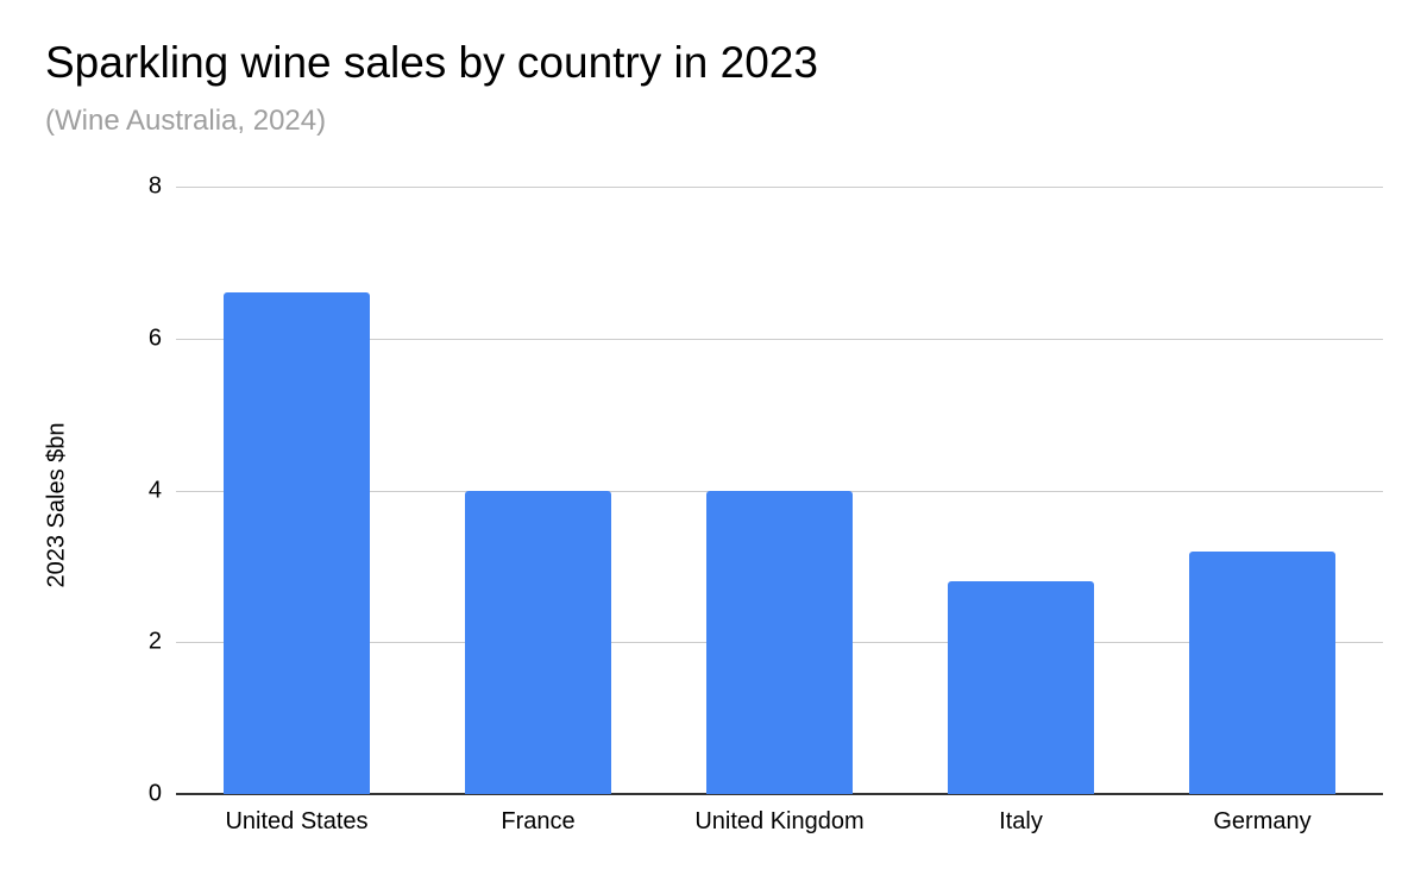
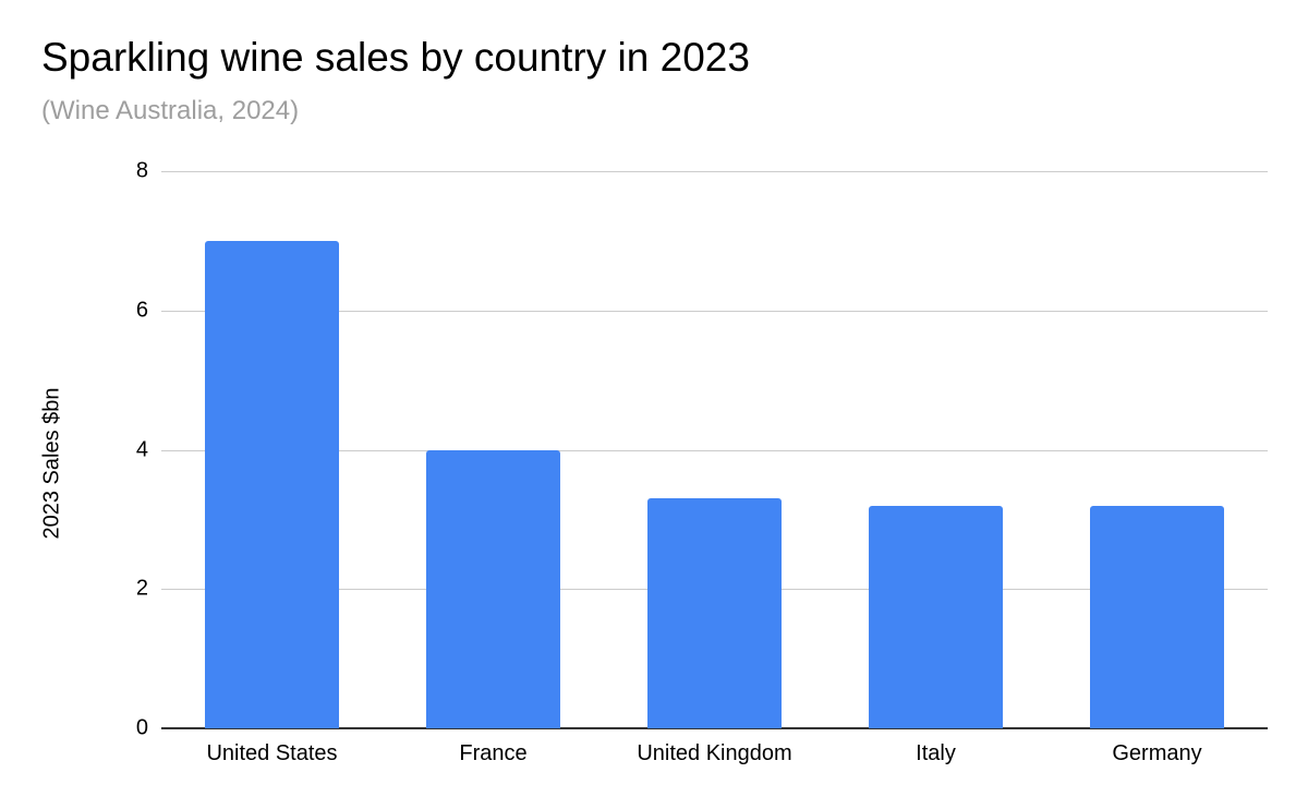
United States: 6.6 -> 7.0
United Kingdom: 4.0 -> 3.3
Italy: 2.8 -> 3.2
